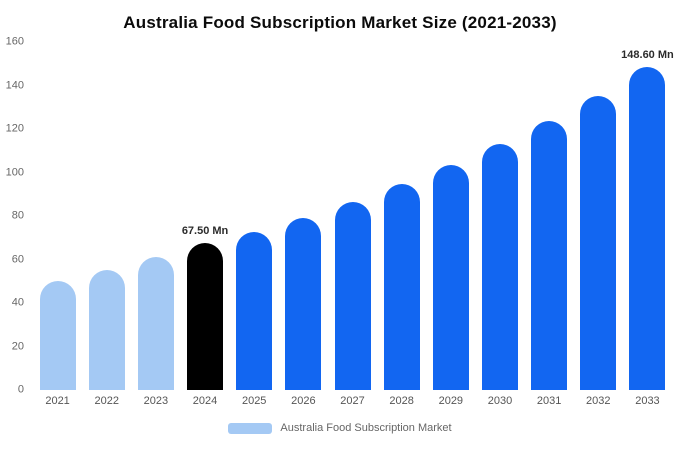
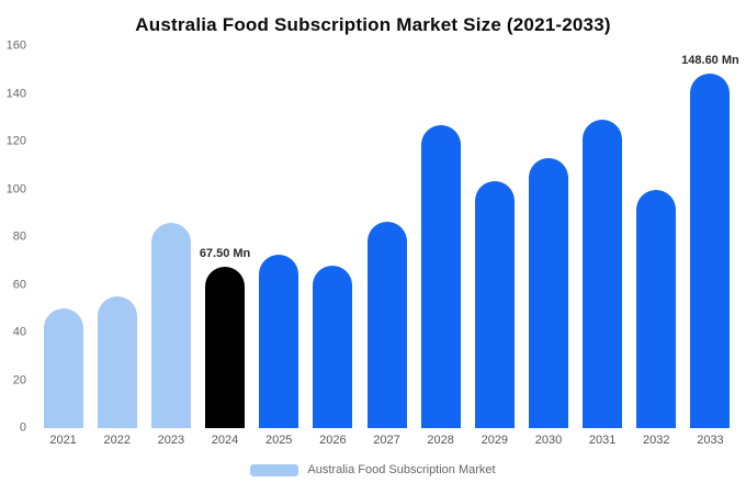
2023: 61 -> 86
2026: 79 -> 68
2028: 94 -> 127
2031: 124 -> 129
2032: 135 -> 100
